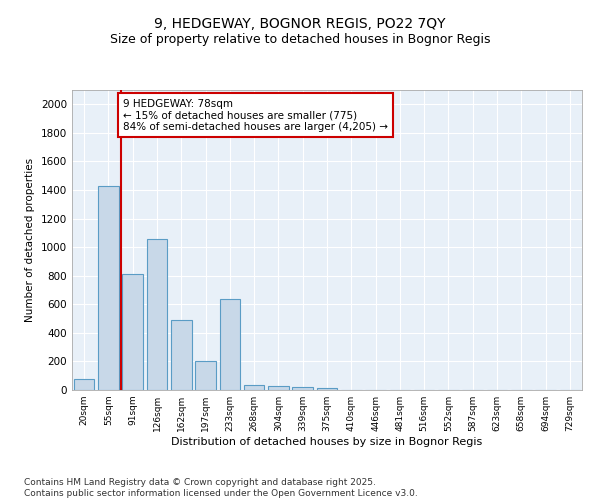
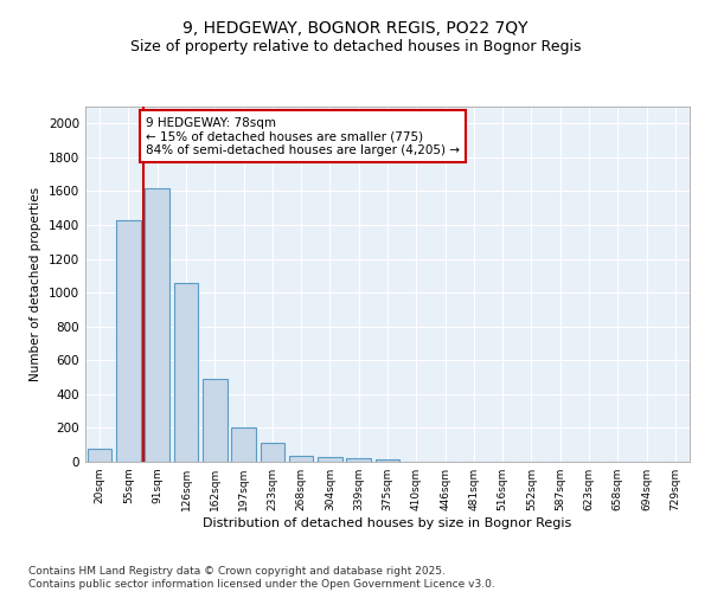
91sqm: 810 -> 1620
233sqm: 640 -> 110
